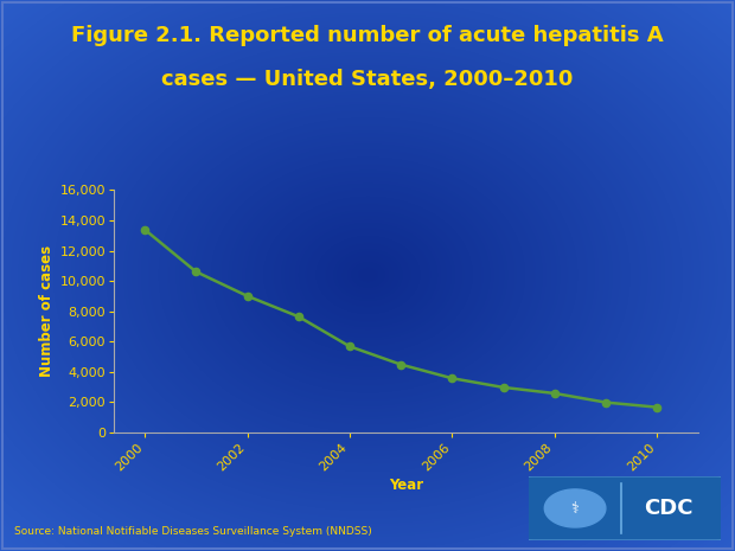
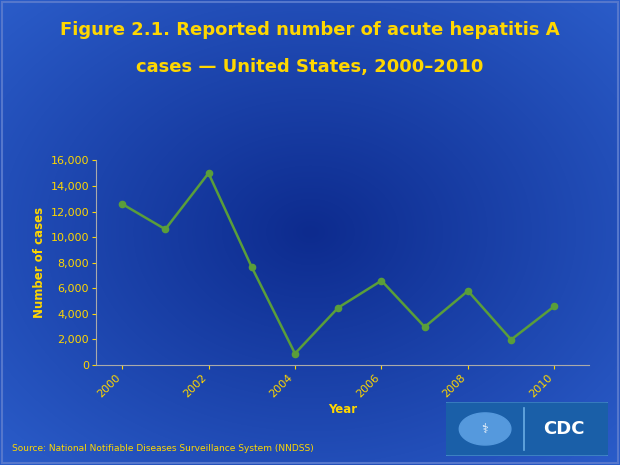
2000: 13,400 -> 12,600
2002: 9,000 -> 15,000
2004: 5,700 -> 900
2006: 3,600 -> 6,600
2008: 2,600 -> 5,800
2010: 1,700 -> 4,600
